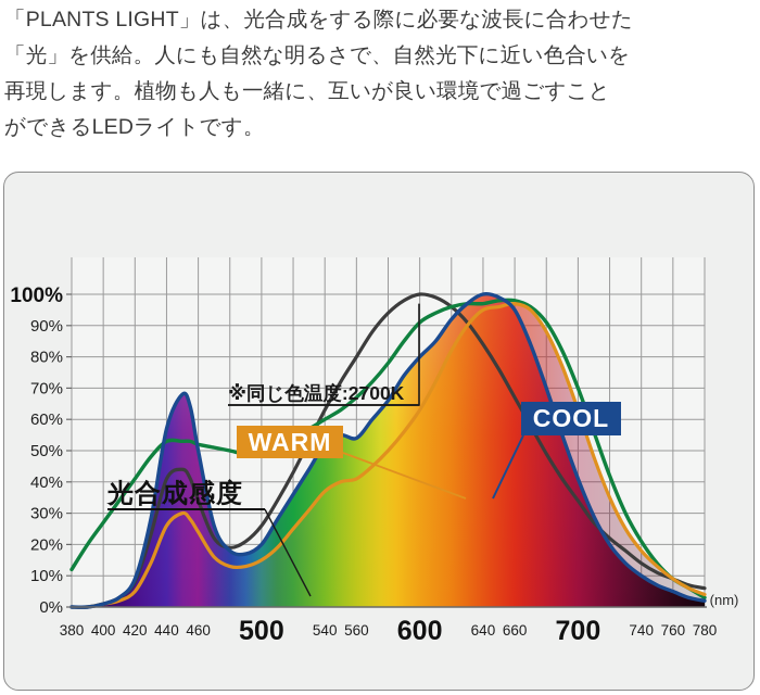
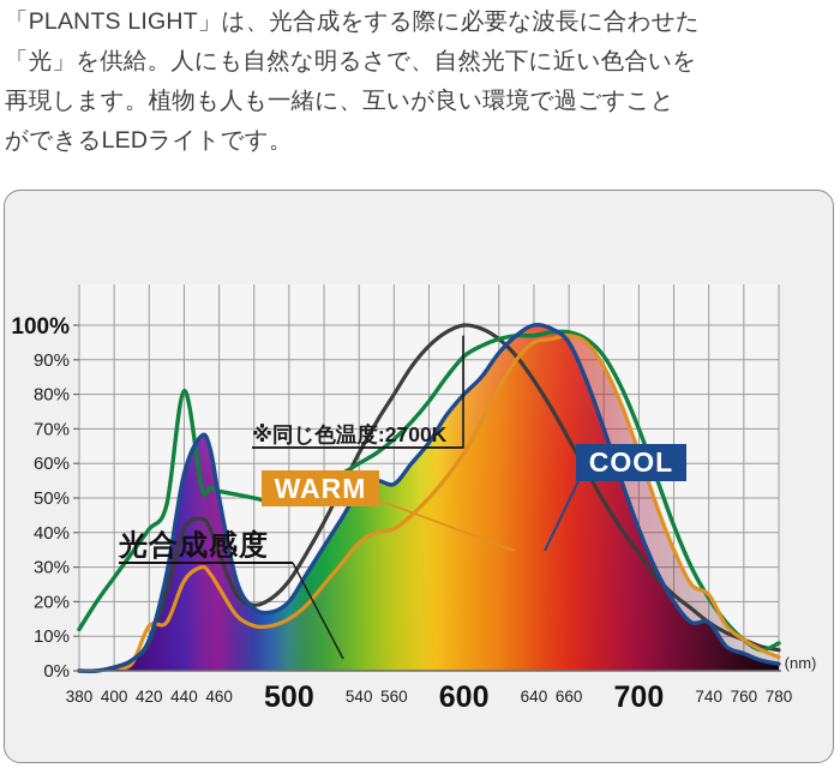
WARM/420: 5% -> 13%
光合成感度/440: 53% -> 81%
COOL/740: 10% -> 14%
WARM/740: 18% -> 22%
光合成感度/780: 3% -> 8%
